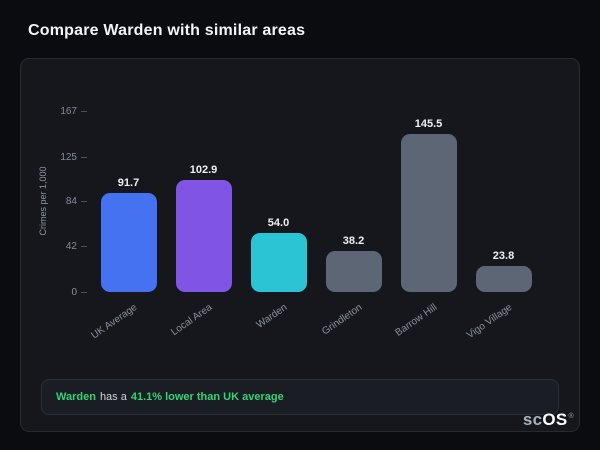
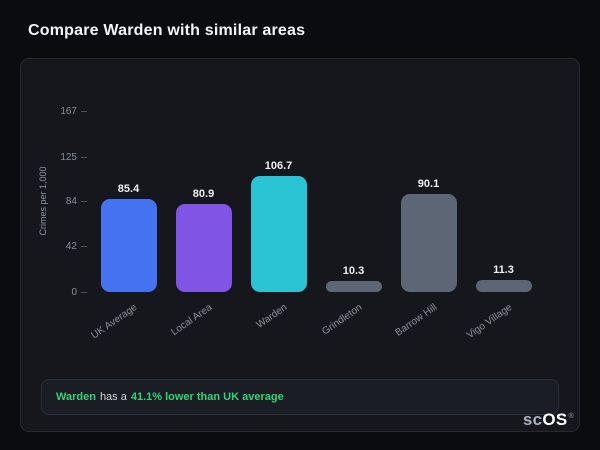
UK Average: 91.7 -> 85.4
Local Area: 102.9 -> 80.9
Warden: 54.0 -> 106.7
Grindleton: 38.2 -> 10.3
Barrow Hill: 145.5 -> 90.1
Vigo Village: 23.8 -> 11.3
